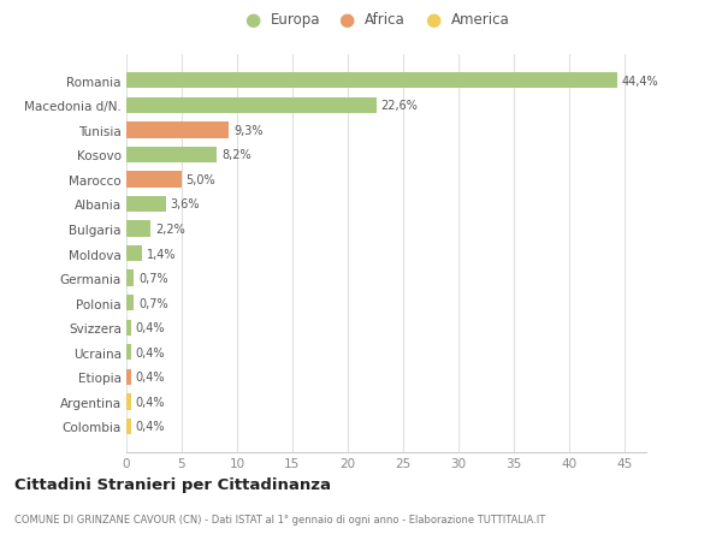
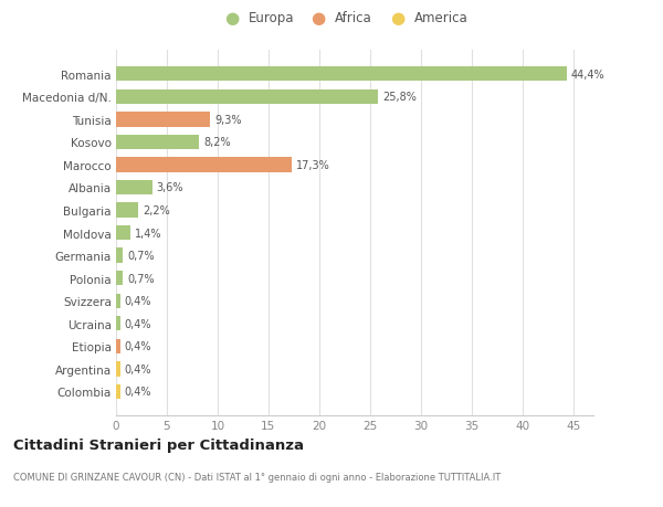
Macedonia d/N.: 22,6% -> 25,8%
Marocco: 5,0% -> 17,3%
